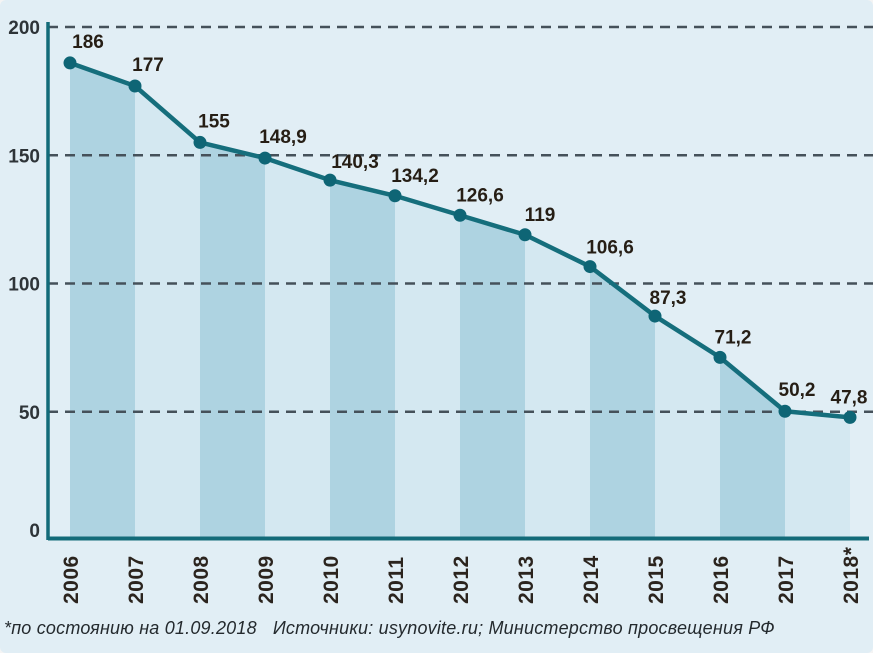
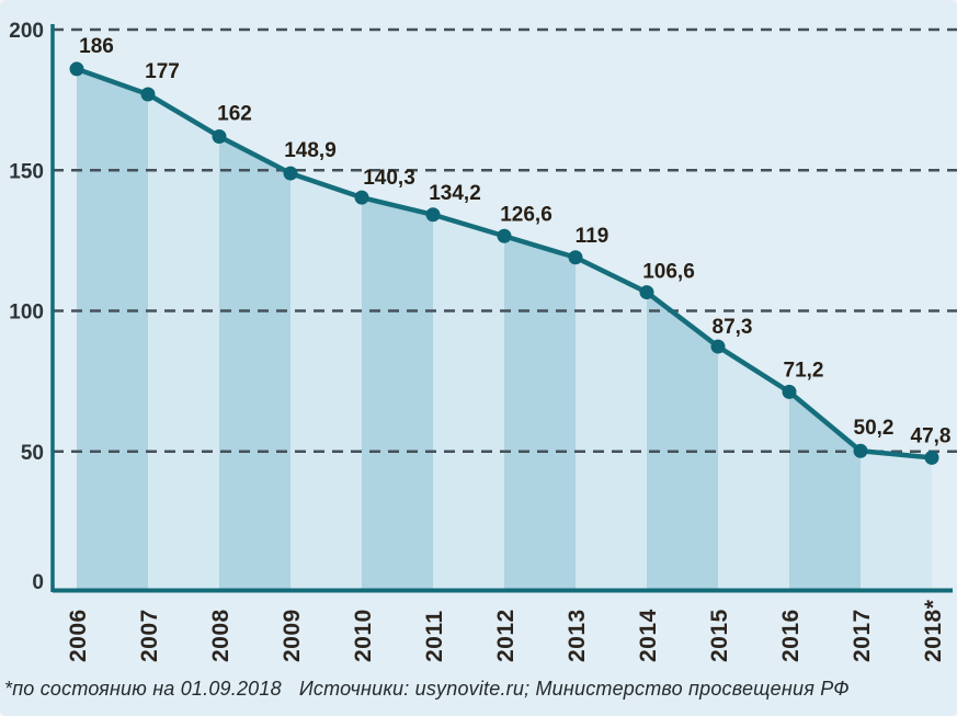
2008: 155 -> 162
